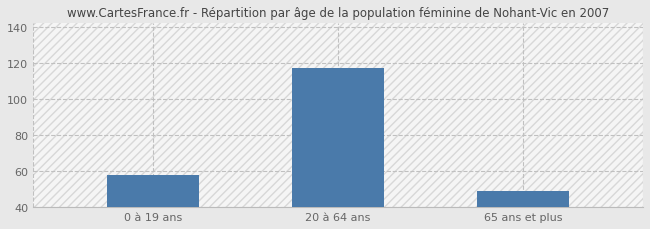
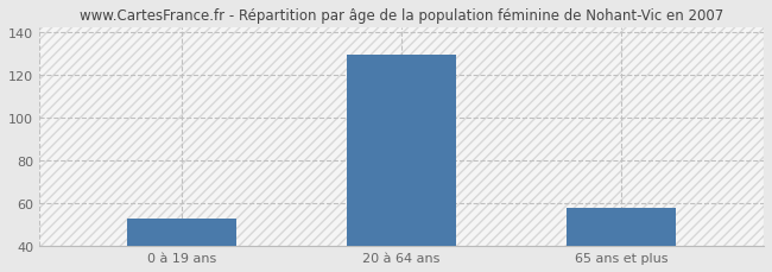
0 à 19 ans: 58 -> 53
20 à 64 ans: 117 -> 129
65 ans et plus: 49 -> 58
